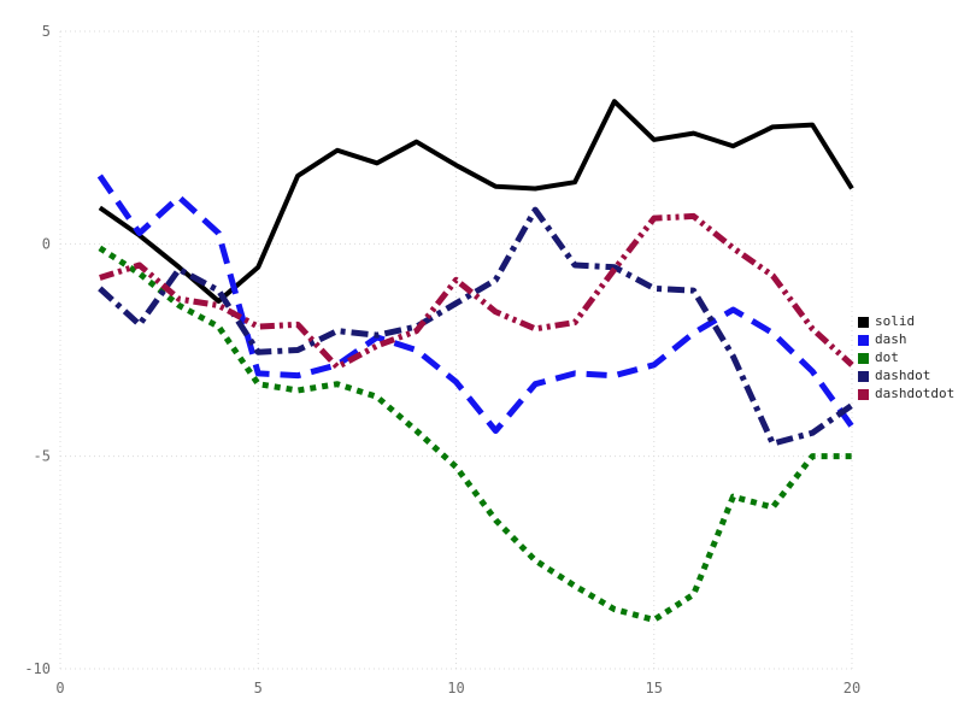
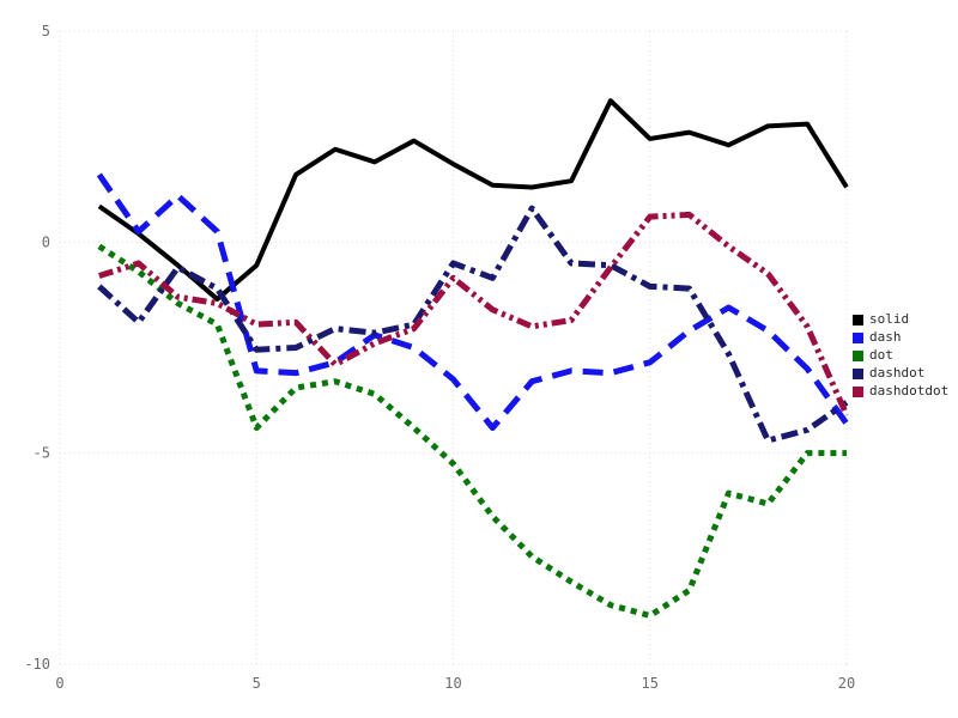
dot/5: -3.3 -> -4.4
dashdot/10: -1.4 -> -0.5
dashdotdot/20: -2.9 -> -4.1
